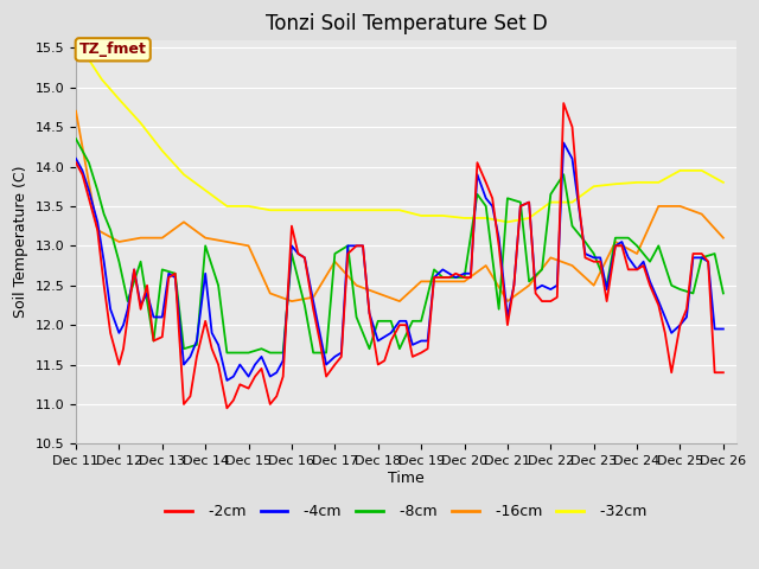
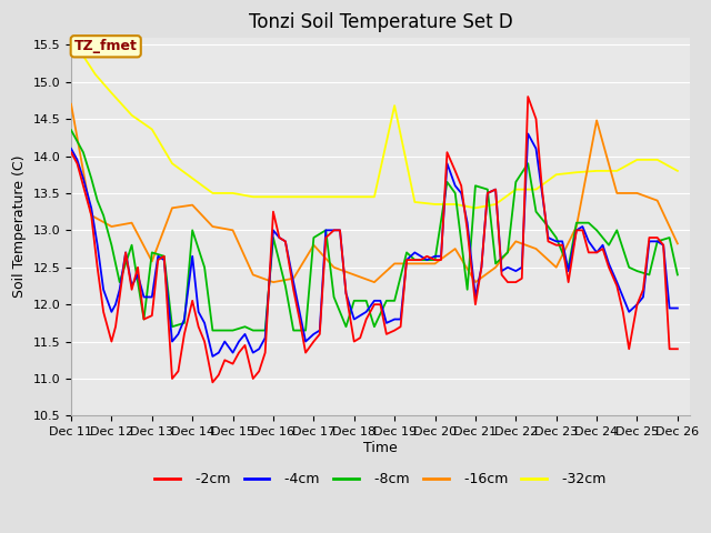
-16cm/Dec 13: 13.10 -> 12.58
-32cm/Dec 13: 14.20 -> 14.36
-16cm/Dec 14: 13.10 -> 13.34
-32cm/Dec 19: 13.38 -> 14.68
-16cm/Dec 24: 12.90 -> 14.48
-16cm/Dec 26: 13.10 -> 12.82
